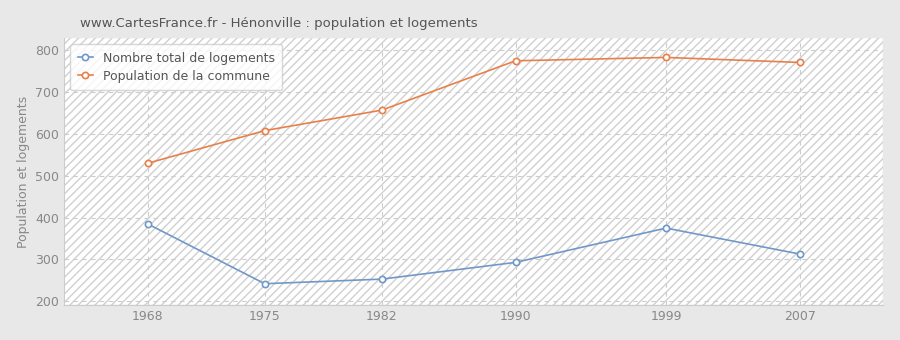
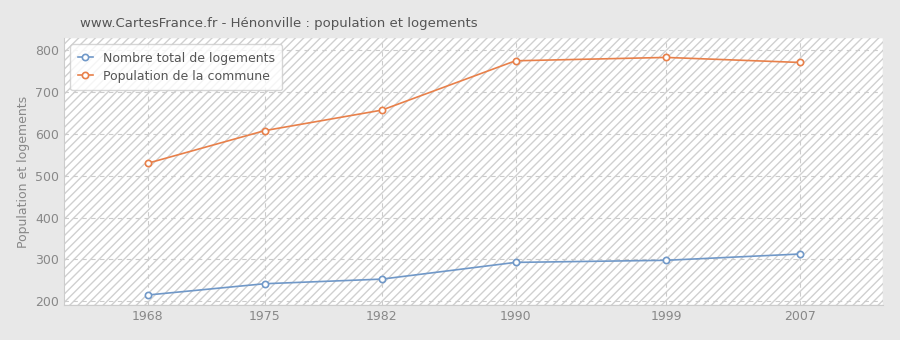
Nombre total de logements/1968: 385 -> 215
Nombre total de logements/1999: 375 -> 298
